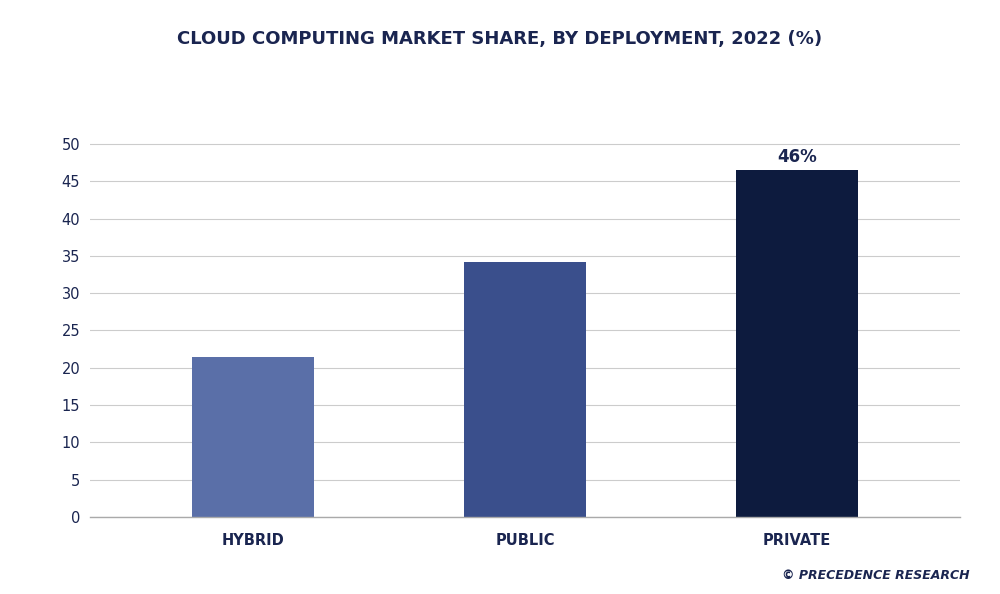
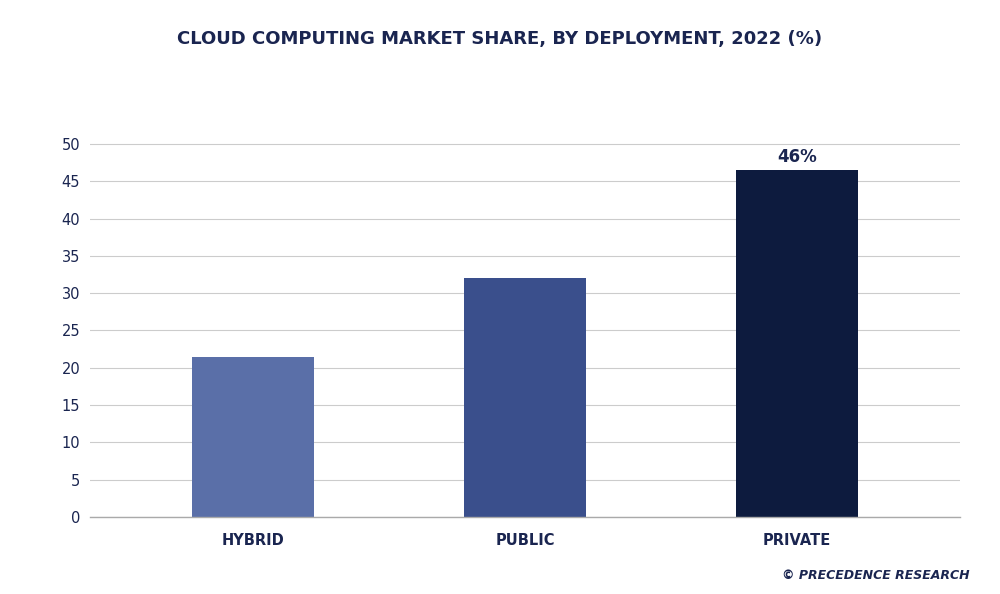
PUBLIC: 34.2 -> 32.0
